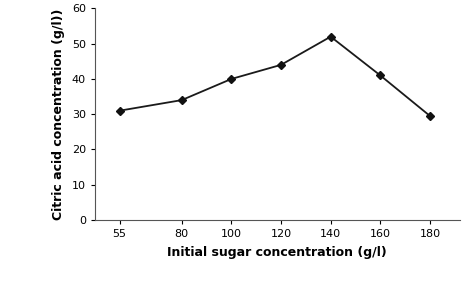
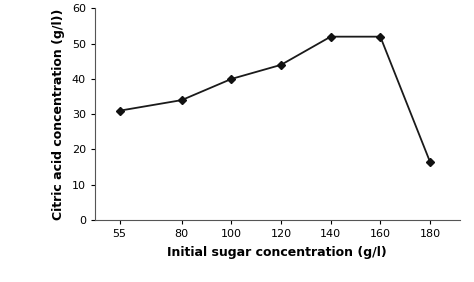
160: 41.0 -> 52.0
180: 29.5 -> 16.5
